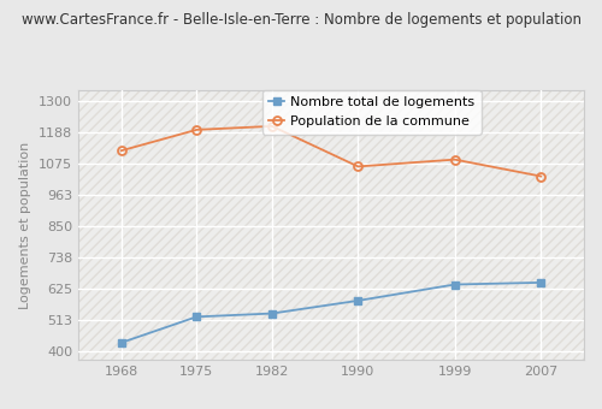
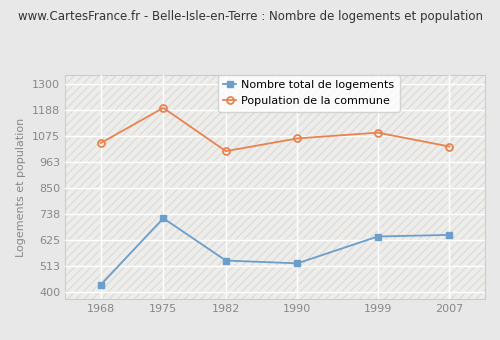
Population de la commune/1968: 1122 -> 1045
Nombre total de logements/1975: 525 -> 720
Population de la commune/1982: 1210 -> 1010
Nombre total de logements/1990: 583 -> 525
